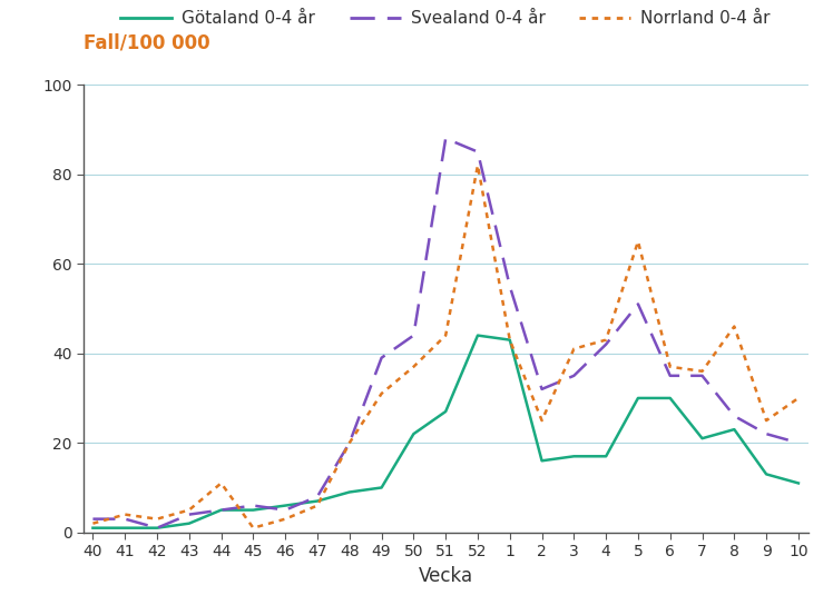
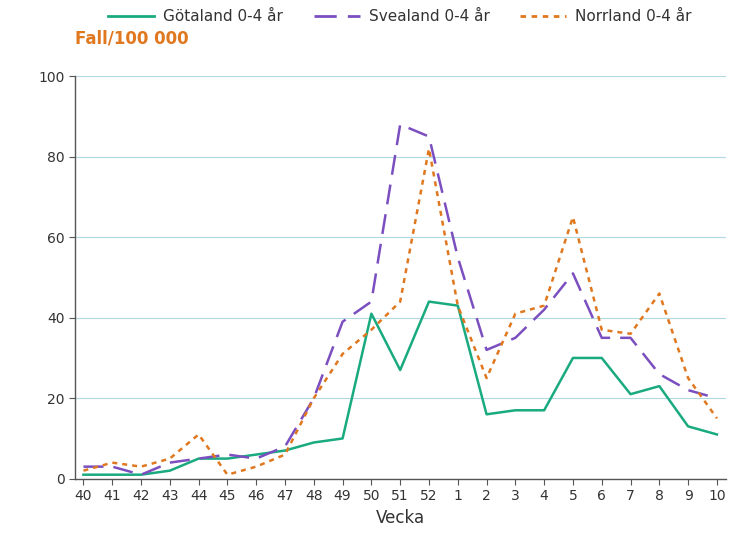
Götaland 0-4 år/50: 22 -> 41
Norrland 0-4 år/10: 30 -> 15
